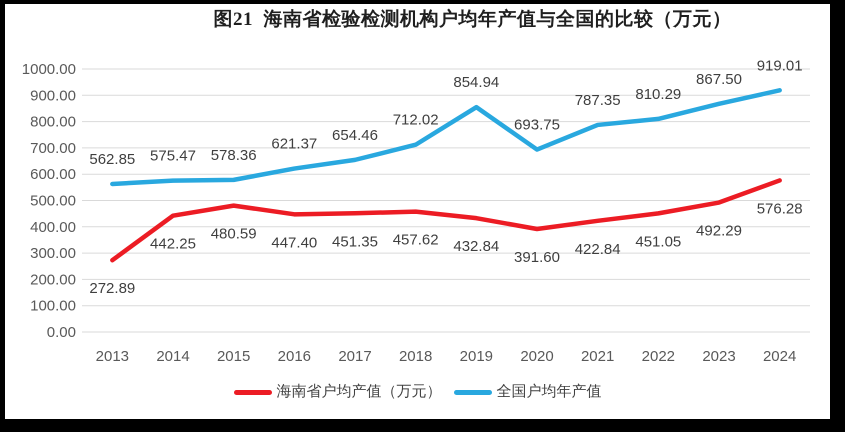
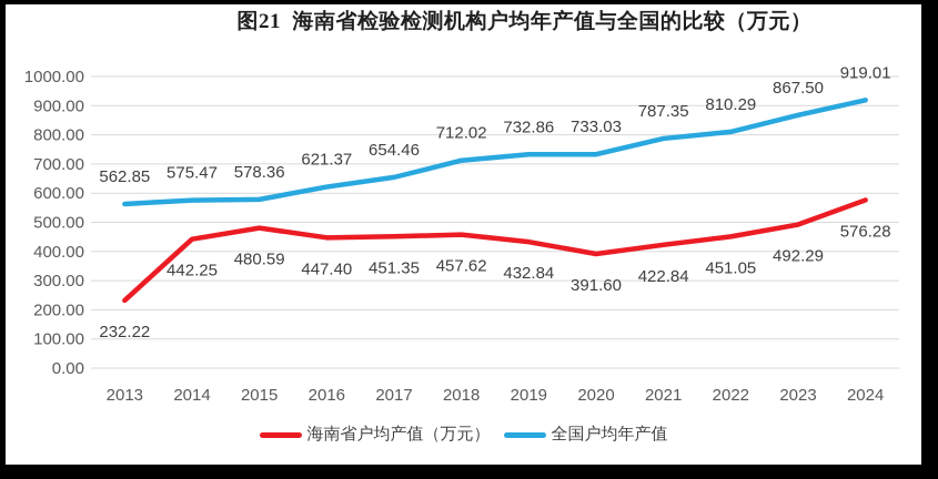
海南省户均产值（万元）/2013: 272.89 -> 232.22
全国户均年产值/2019: 854.94 -> 732.86
全国户均年产值/2020: 693.75 -> 733.03
